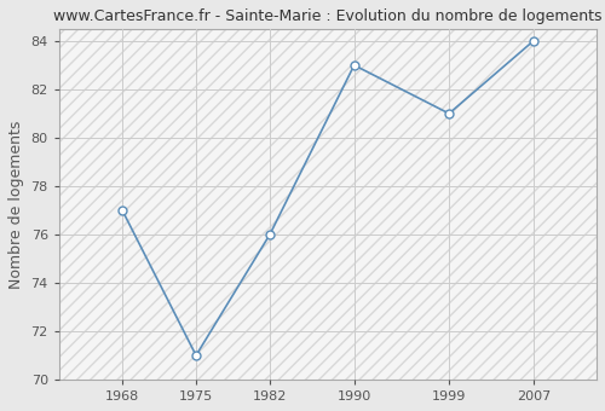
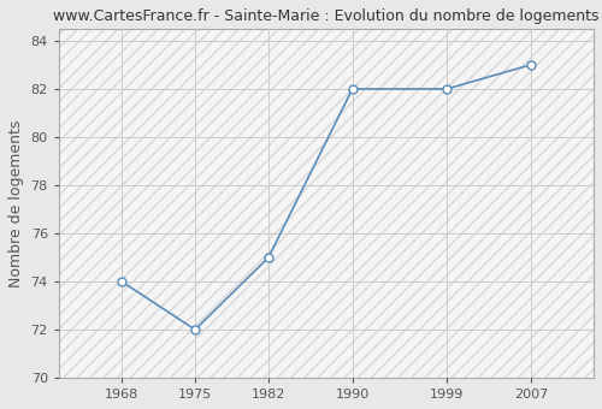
1968: 77 -> 74
1975: 71 -> 72
1982: 76 -> 75
1990: 83 -> 82
1999: 81 -> 82
2007: 84 -> 83
